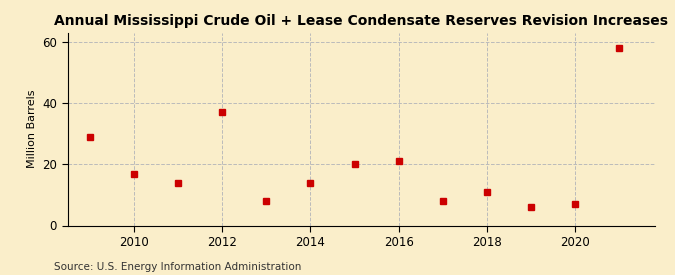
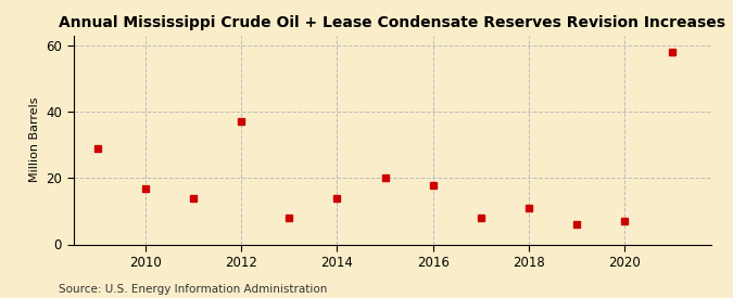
2016: 21 -> 18
